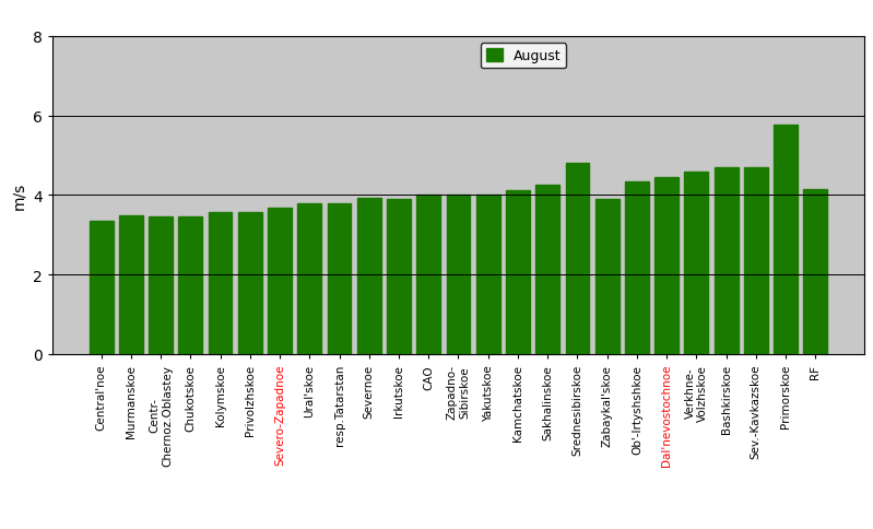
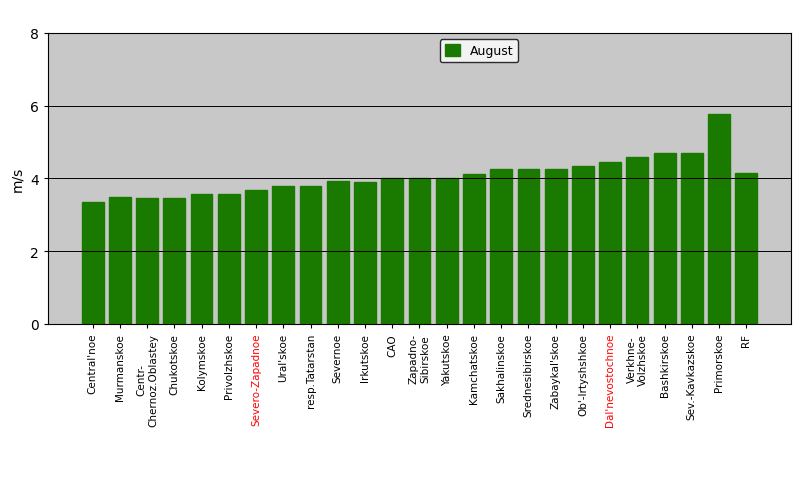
Srednesibirskoe: 4.80 -> 4.25
Zabaykal'skoe: 3.90 -> 4.25
